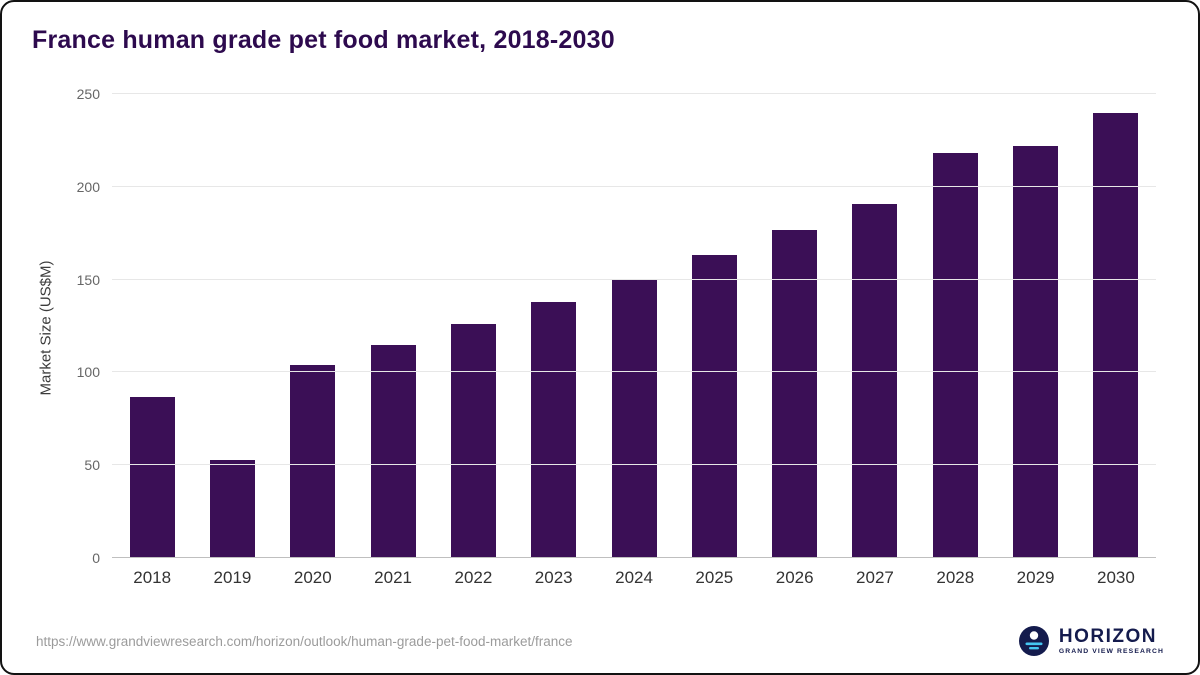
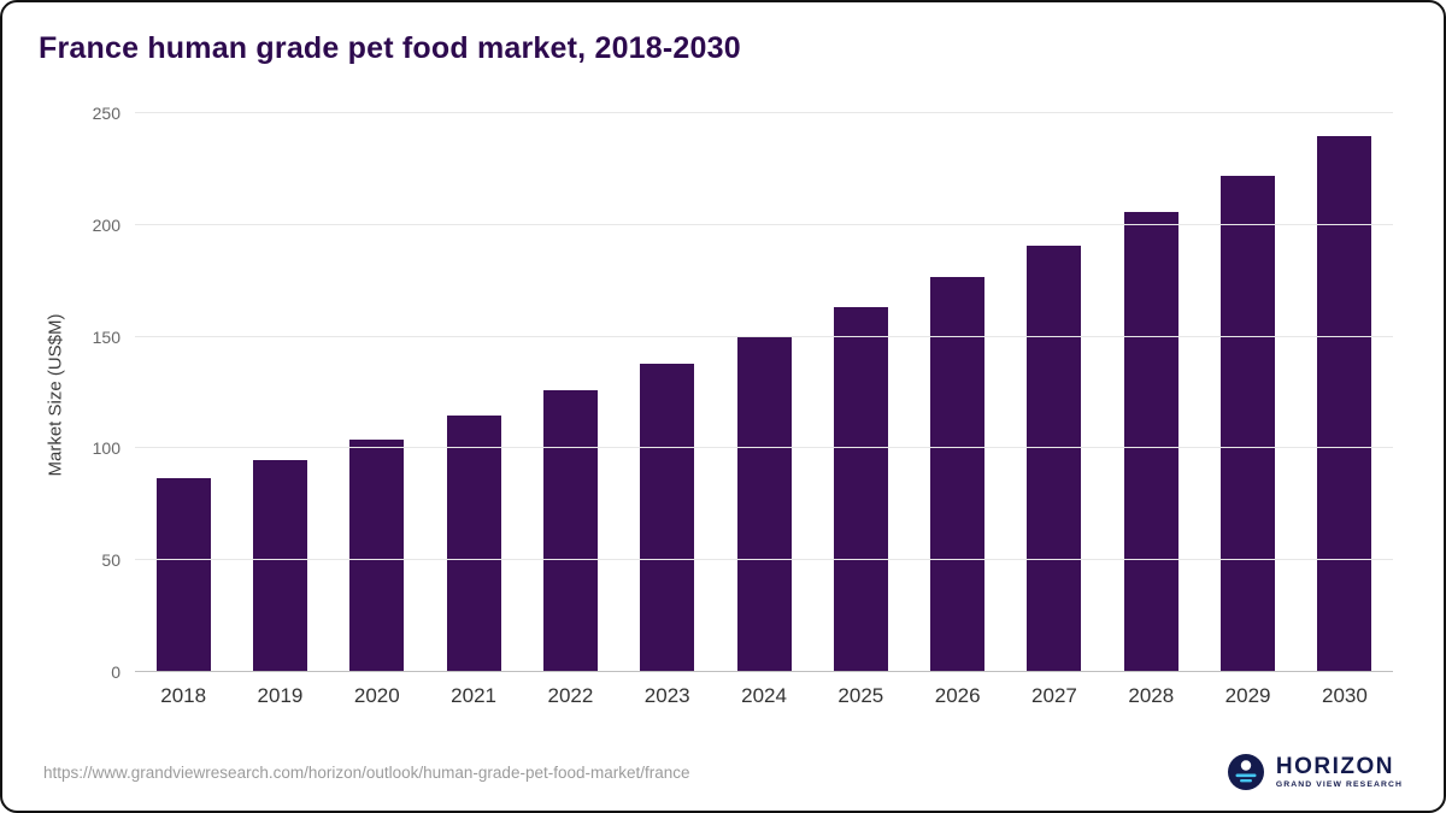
2019: 53 -> 95
2028: 218 -> 206
